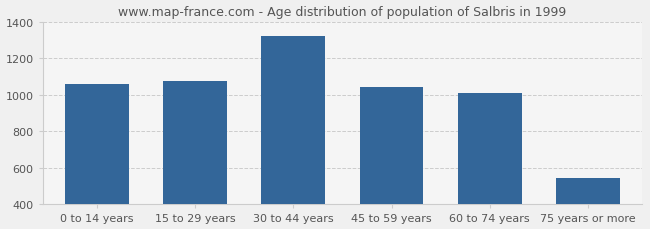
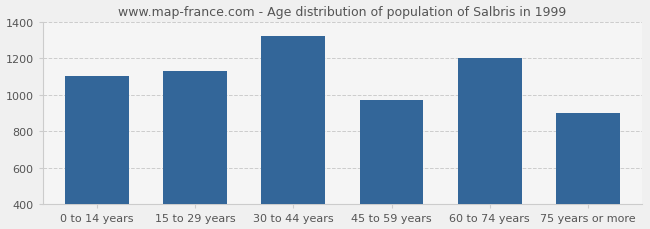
0 to 14 years: 1060 -> 1100
15 to 29 years: 1080 -> 1130
45 to 59 years: 1040 -> 970
60 to 74 years: 1010 -> 1200
75 years or more: 550 -> 900
